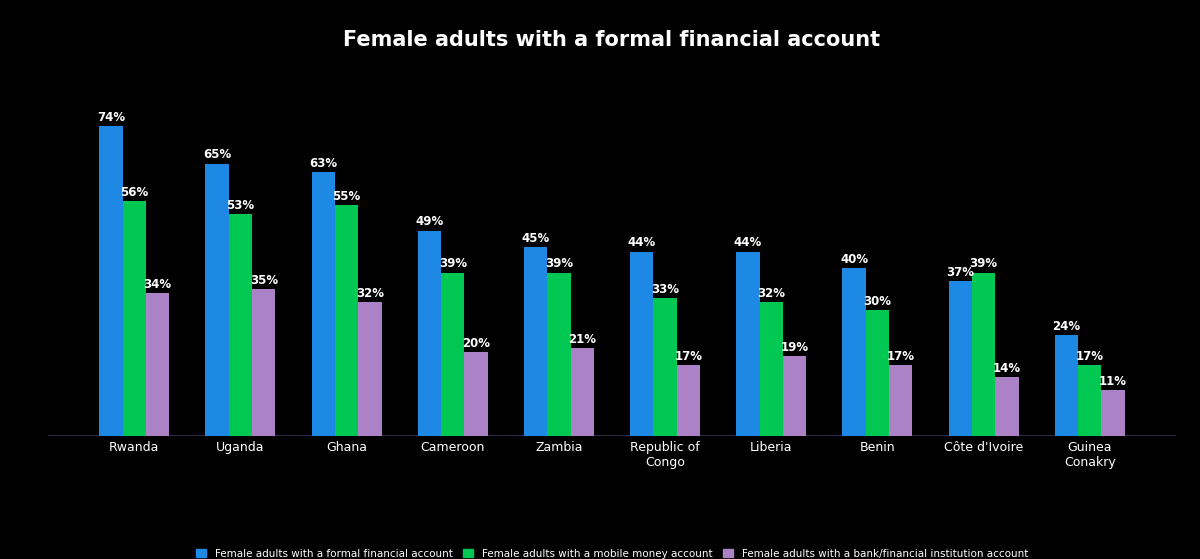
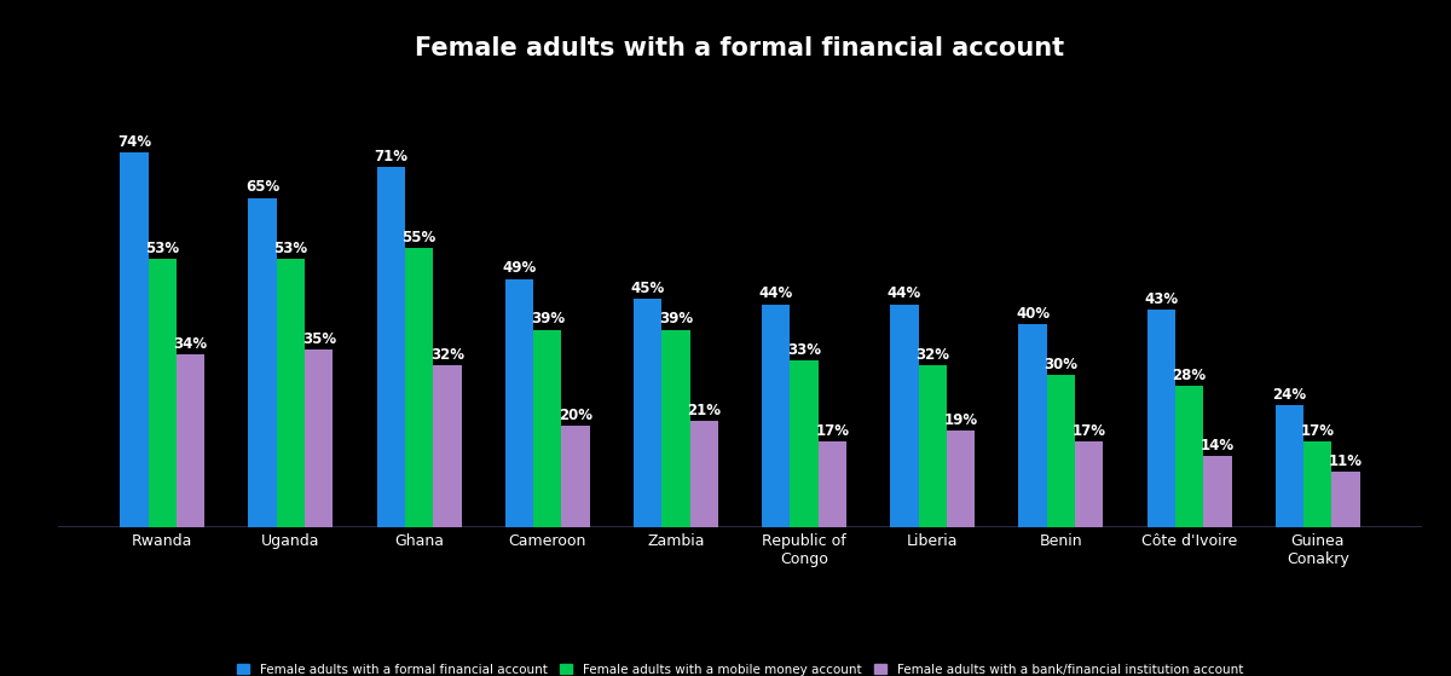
Female adults with a mobile money account/Rwanda: 56% -> 53%
Female adults with a formal financial account/Ghana: 63% -> 71%
Female adults with a formal financial account/Côte d'Ivoire: 37% -> 43%
Female adults with a mobile money account/Côte d'Ivoire: 39% -> 28%
